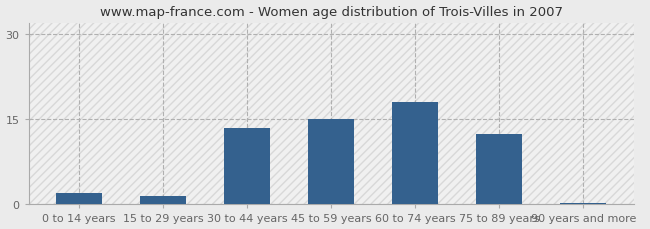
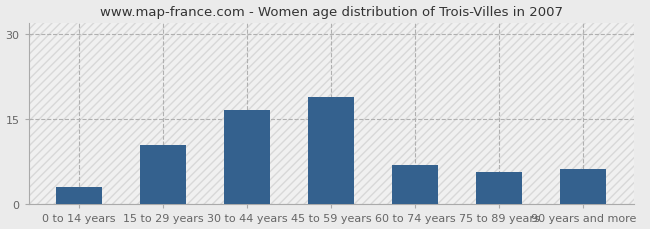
0 to 14 years: 2.0 -> 3.0
15 to 29 years: 1.5 -> 10.4
30 to 44 years: 13.5 -> 16.6
45 to 59 years: 15.0 -> 19.0
60 to 74 years: 18.0 -> 7.0
75 to 89 years: 12.5 -> 5.8
90 years and more: 0.3 -> 6.2
